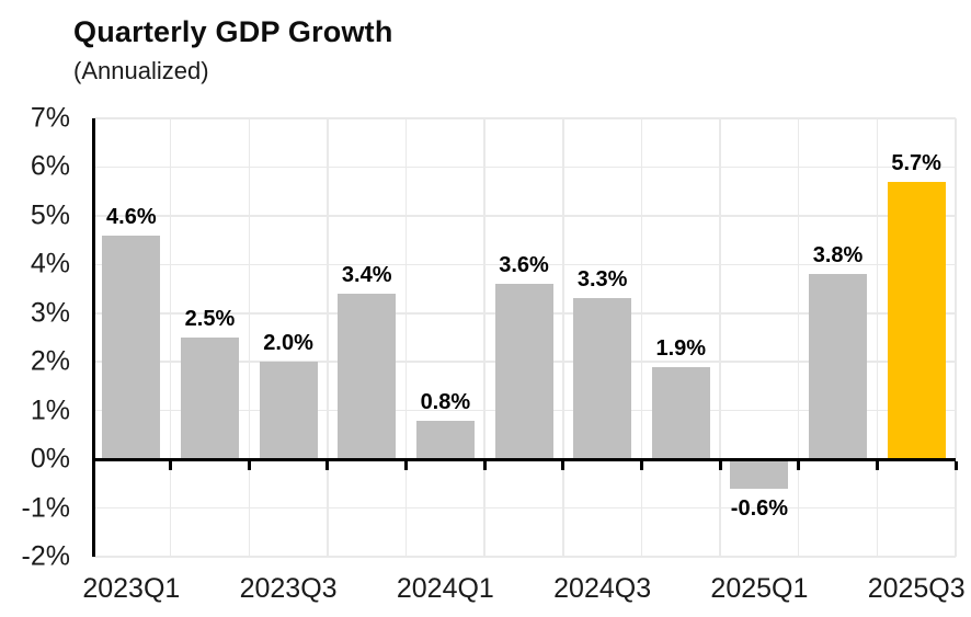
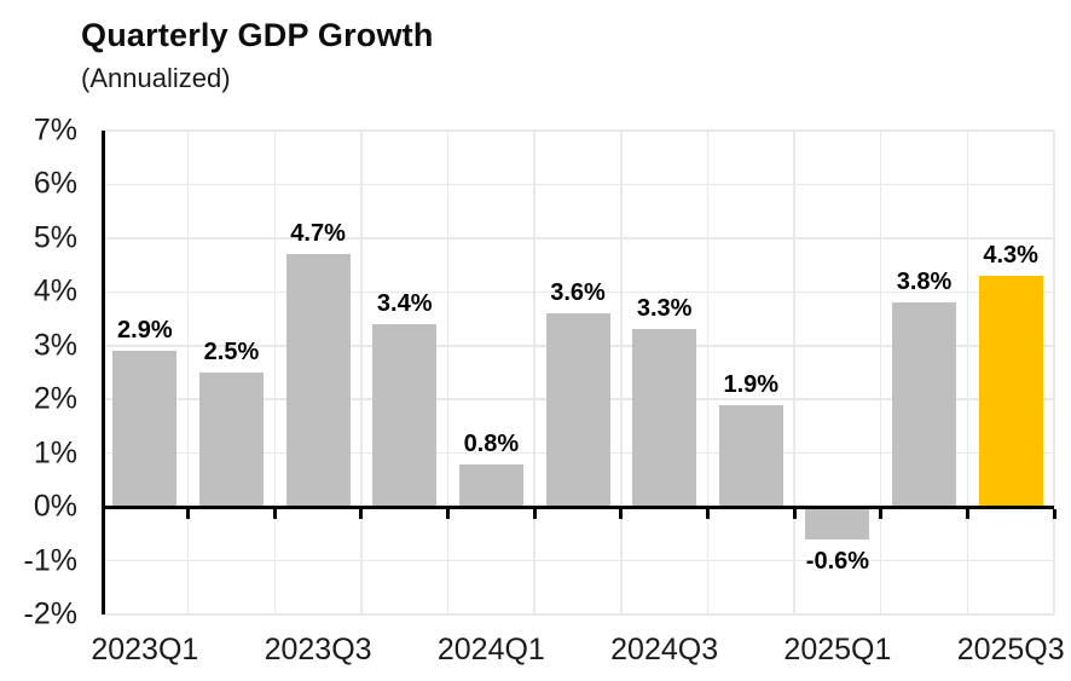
2023Q1: 4.6% -> 2.9%
2023Q3: 2.0% -> 4.7%
2025Q3: 5.7% -> 4.3%
